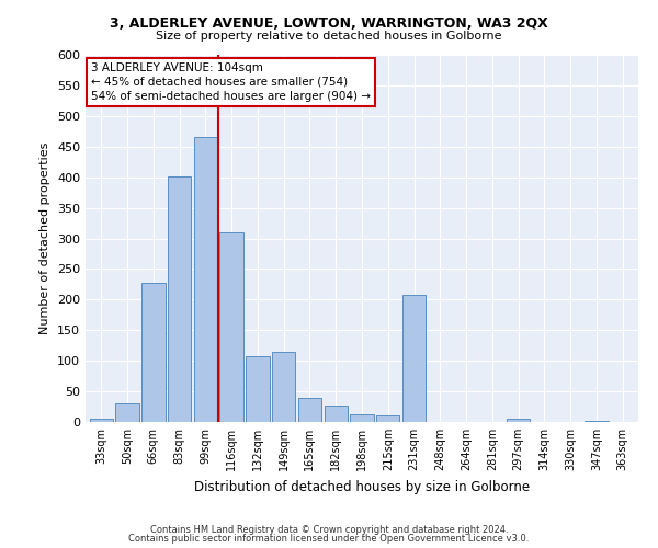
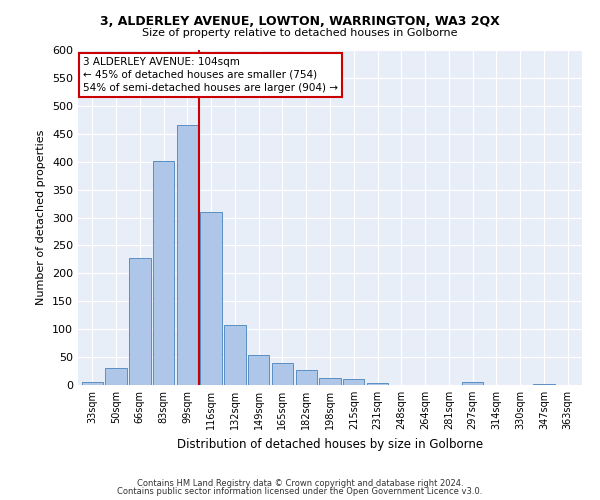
149sqm: 114 -> 53
231sqm: 208 -> 4
